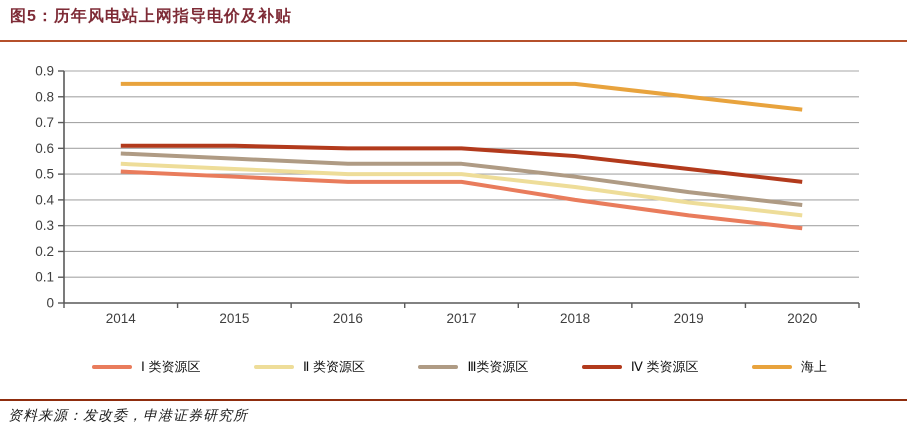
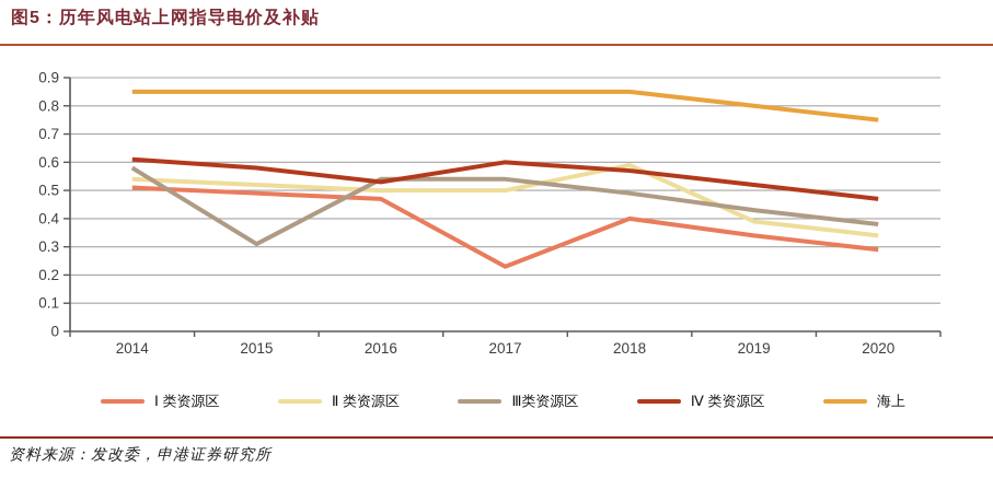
Ⅲ类资源区/2015: 0.56 -> 0.31
Ⅳ 类资源区/2015: 0.61 -> 0.58
Ⅳ 类资源区/2016: 0.60 -> 0.53
Ⅰ 类资源区/2017: 0.47 -> 0.23
Ⅱ 类资源区/2018: 0.45 -> 0.59
